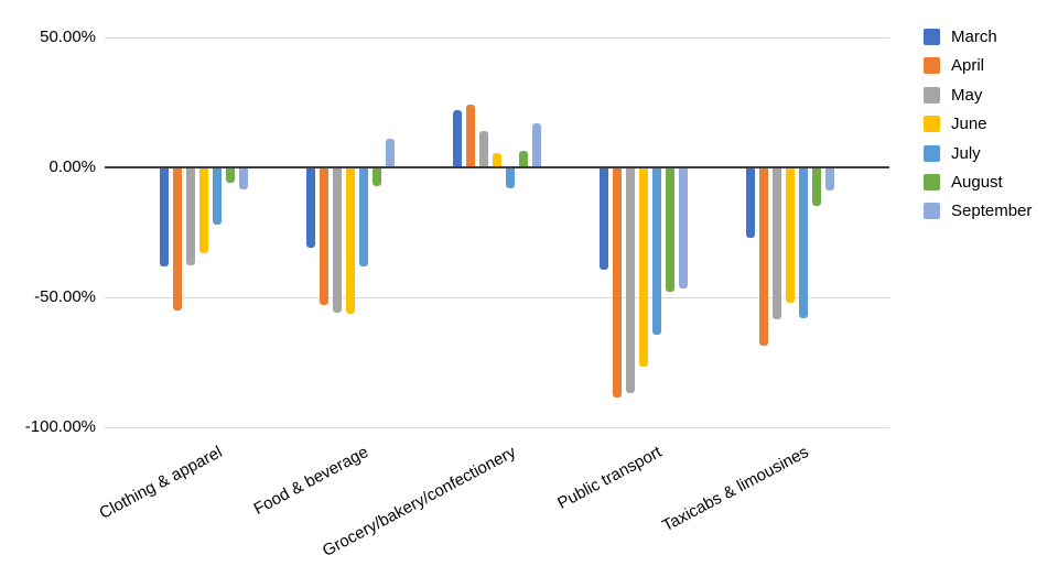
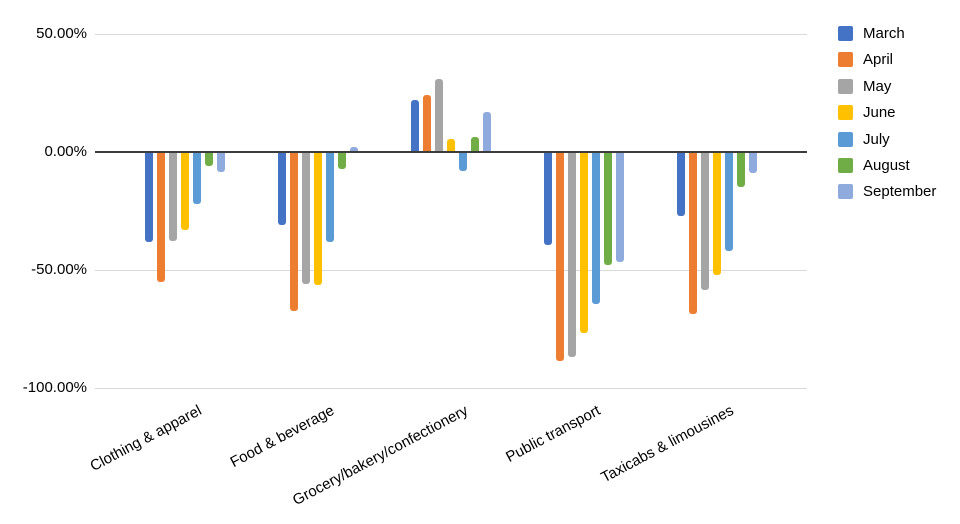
April/Food & beverage: -53% -> -68%
September/Food & beverage: 11% -> 2%
May/Grocery/bakery/confectionery: 14% -> 31%
July/Taxicabs & limousines: -58% -> -42%
